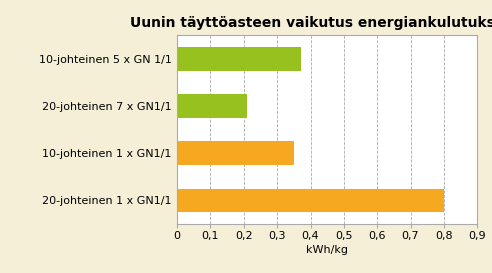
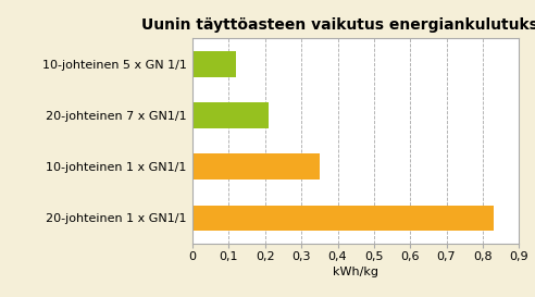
10-johteinen 5 x GN 1/1: 0,37 -> 0,12
20-johteinen 1 x GN1/1: 0,80 -> 0,83
